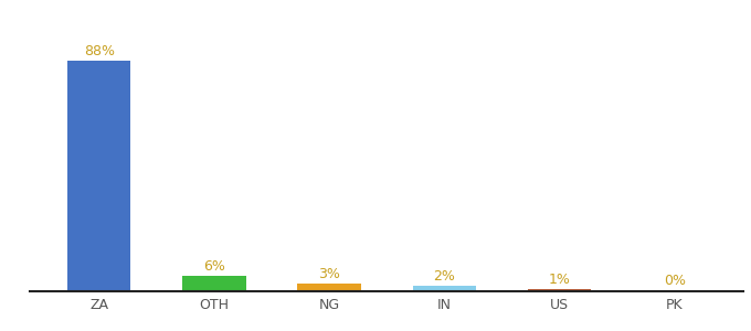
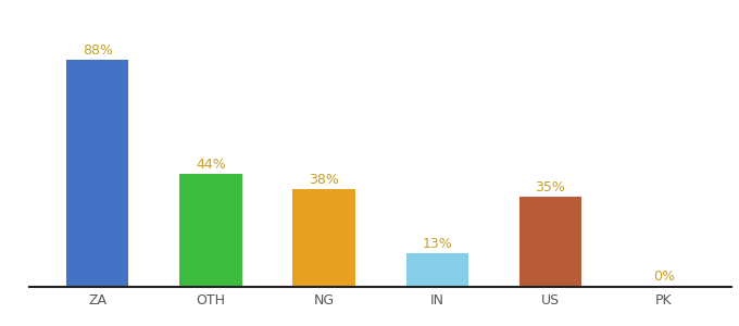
OTH: 6% -> 44%
NG: 3% -> 38%
IN: 2% -> 13%
US: 1% -> 35%
